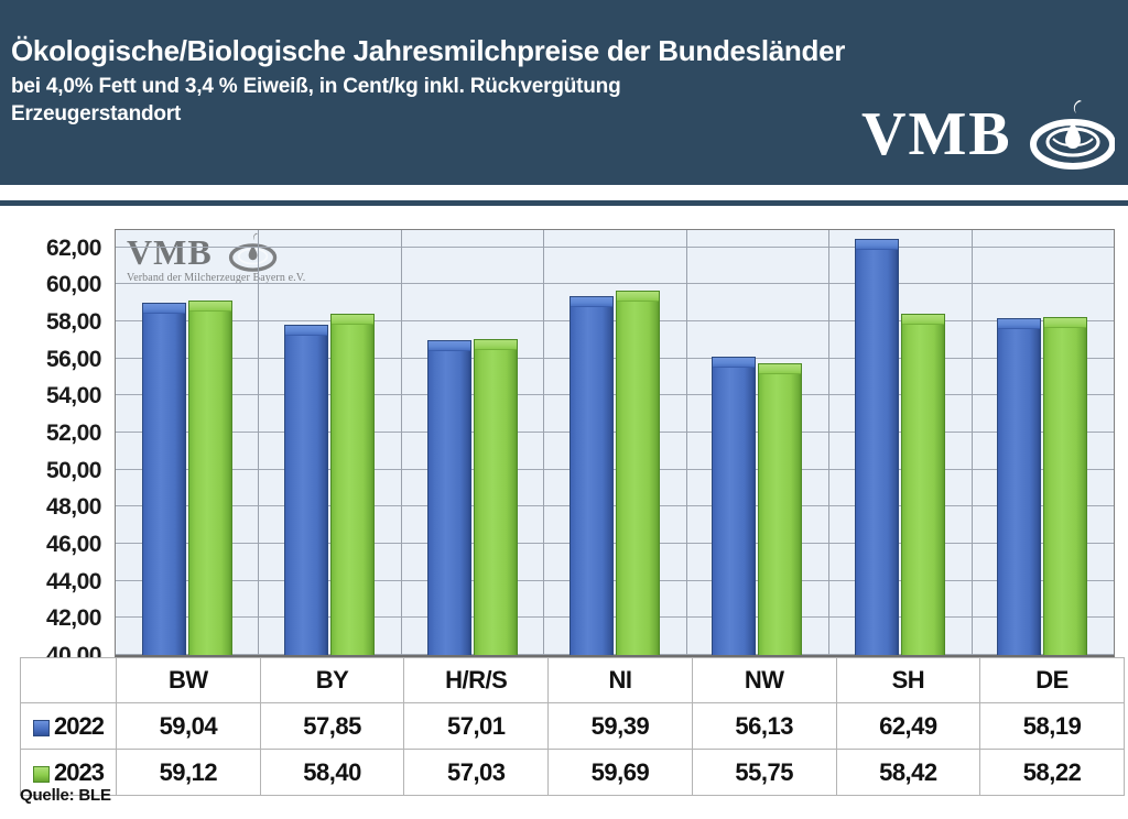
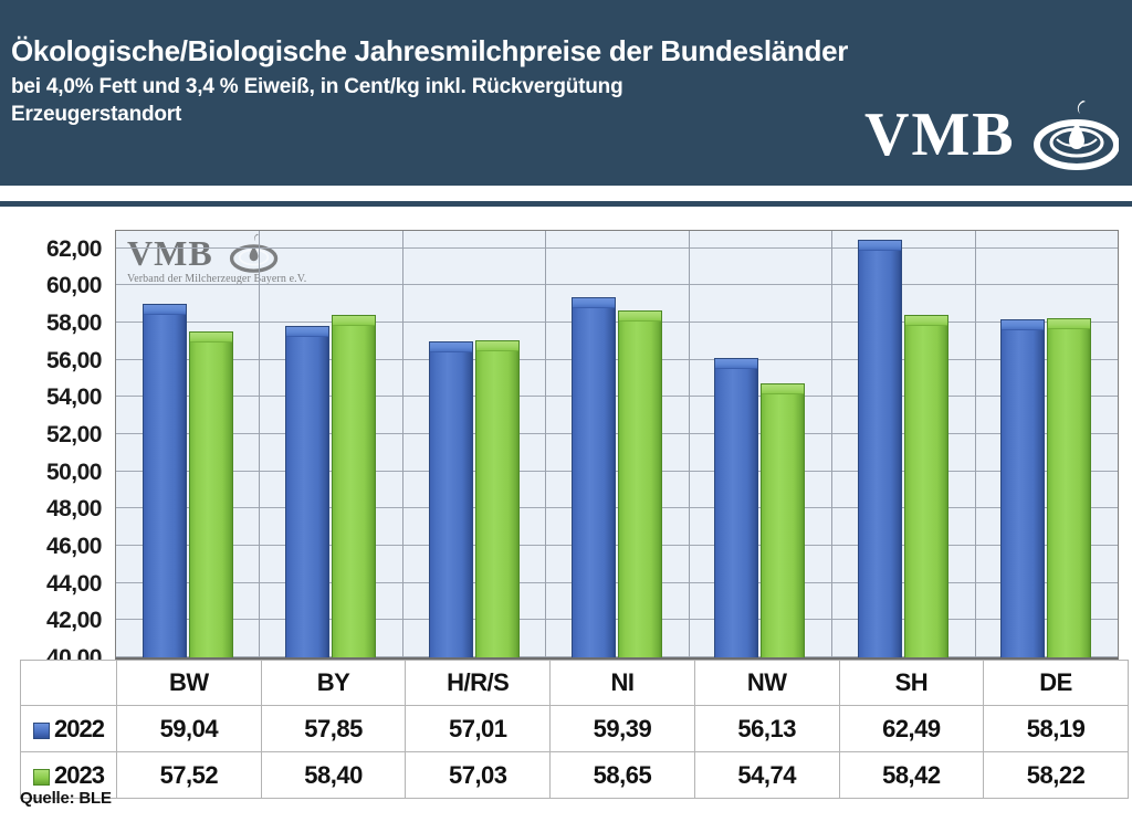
2023/BW: 59,12 -> 57,52
2023/NI: 59,69 -> 58,65
2023/NW: 55,75 -> 54,74
